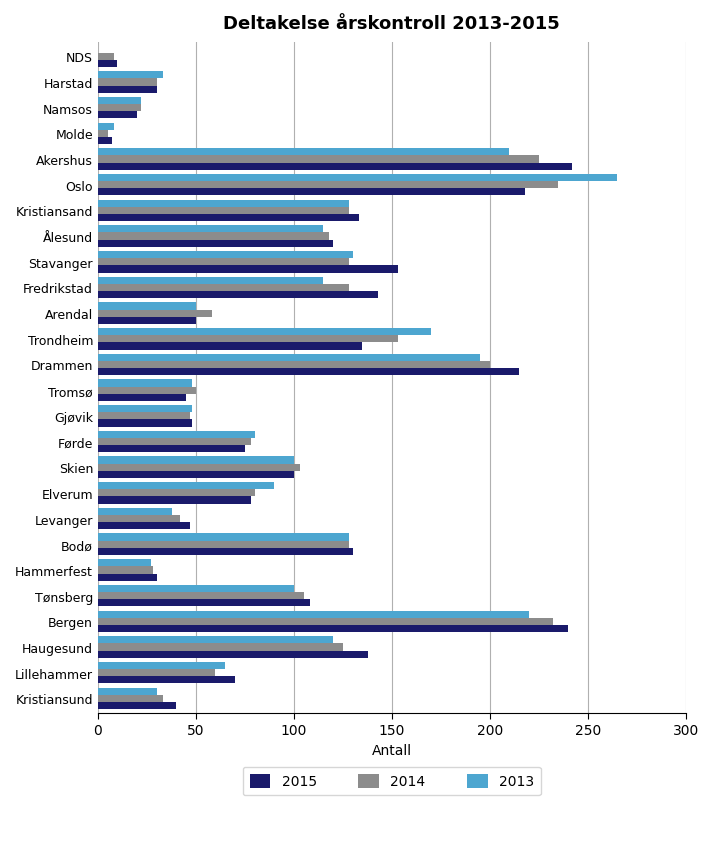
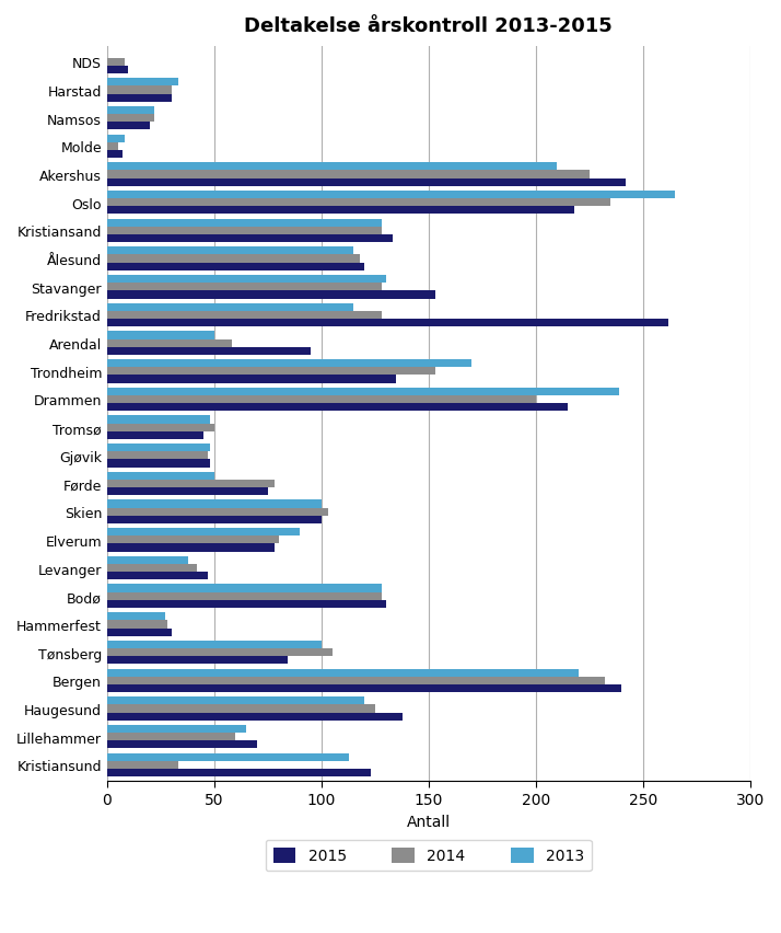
2015/Fredrikstad: 143 -> 262
2015/Arendal: 50 -> 95
2013/Drammen: 195 -> 239
2013/Førde: 80 -> 50
2015/Tønsberg: 108 -> 84
2013/Kristiansund: 30 -> 113
2015/Kristiansund: 40 -> 123
